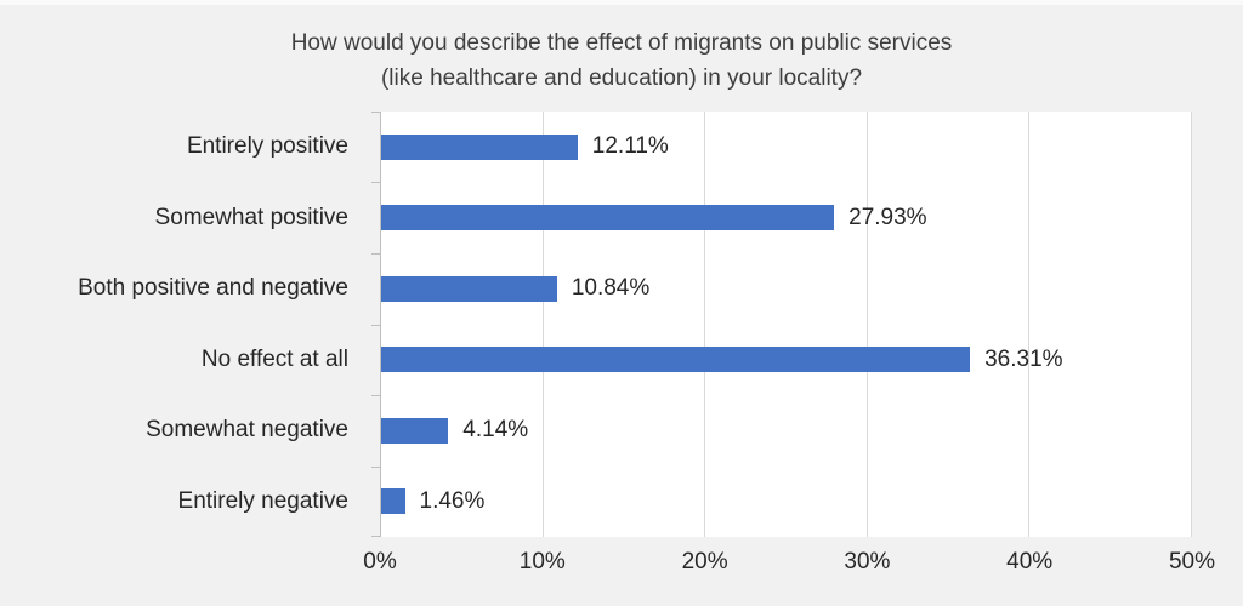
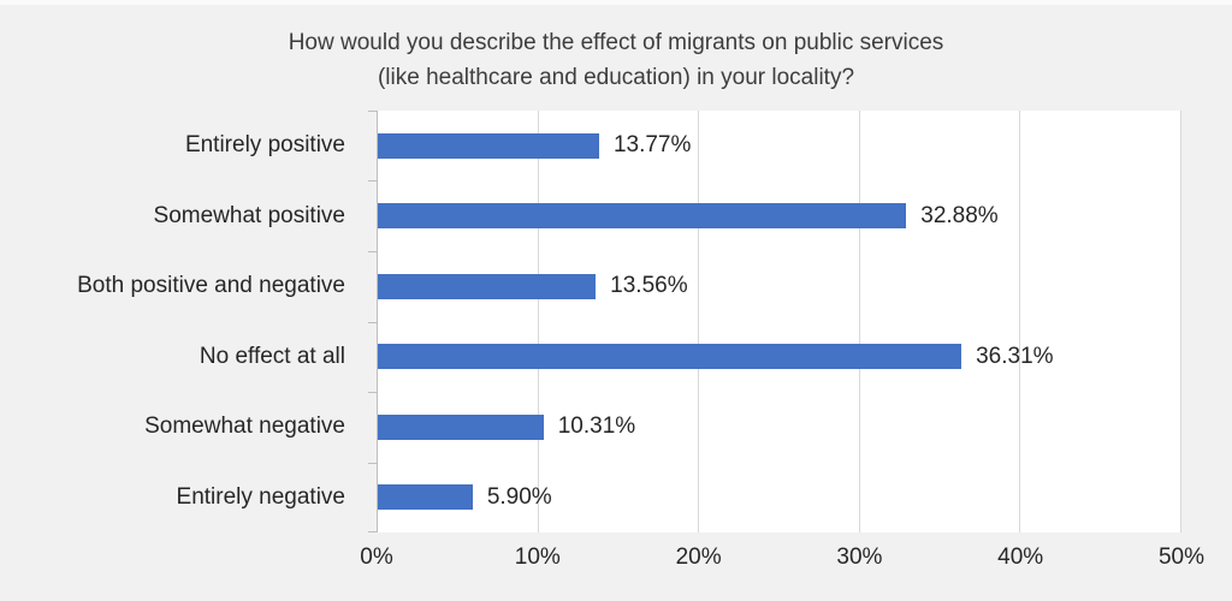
Entirely positive: 12.11% -> 13.77%
Somewhat positive: 27.93% -> 32.88%
Both positive and negative: 10.84% -> 13.56%
Somewhat negative: 4.14% -> 10.31%
Entirely negative: 1.46% -> 5.90%
